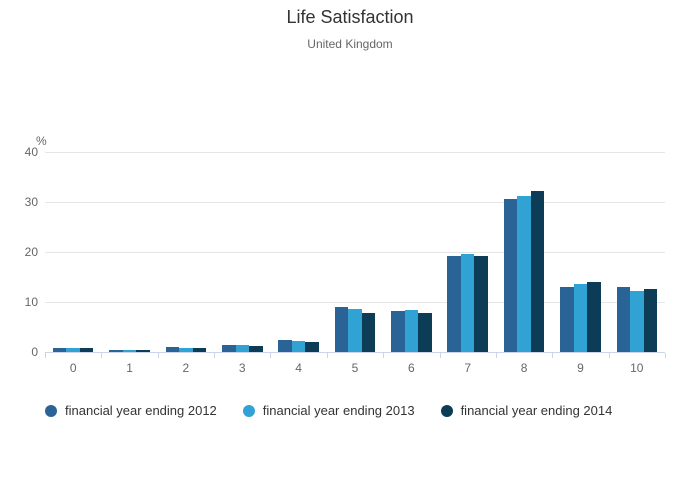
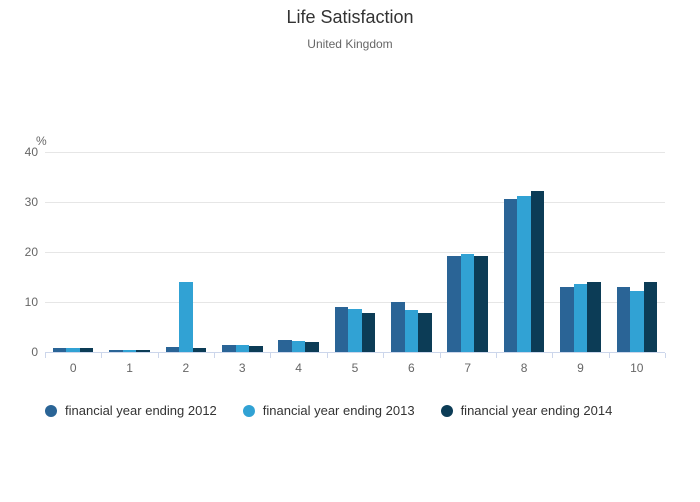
financial year ending 2013/2: 1 -> 14
financial year ending 2012/6: 8 -> 10
financial year ending 2014/10: 13 -> 14
